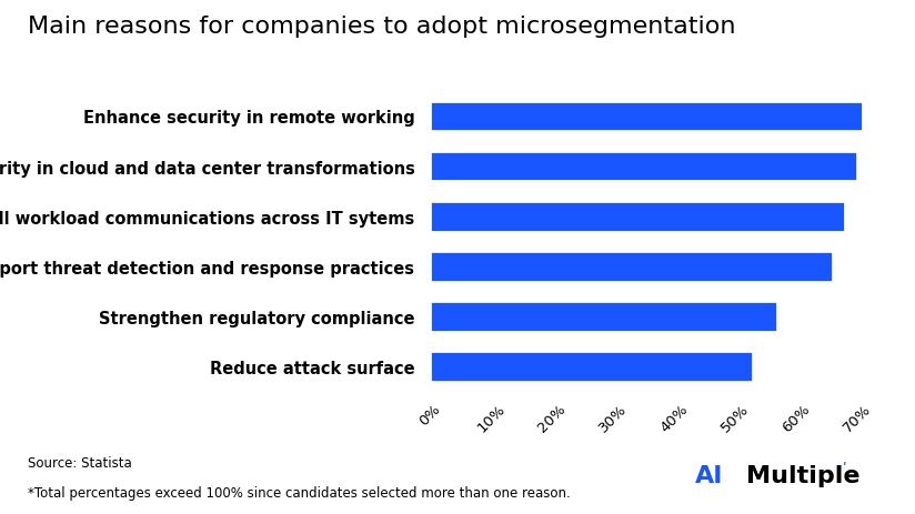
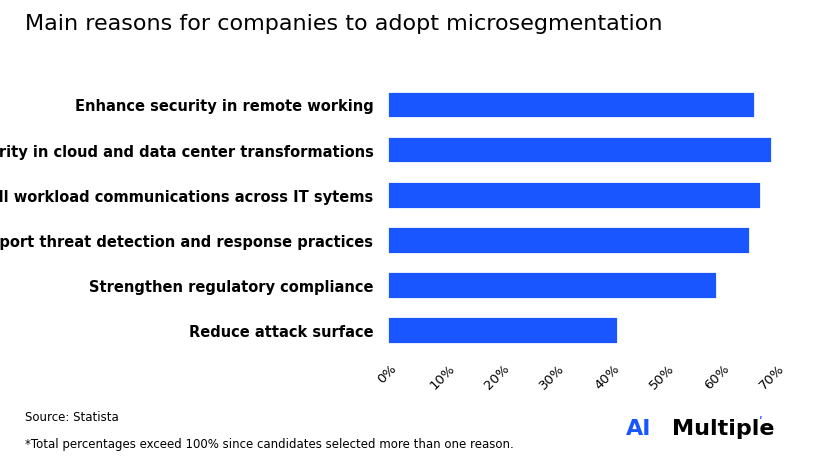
Enhance security in remote working: 71% -> 67%
Strengthen regulatory compliance: 57% -> 60%
Reduce attack surface: 53% -> 42%
